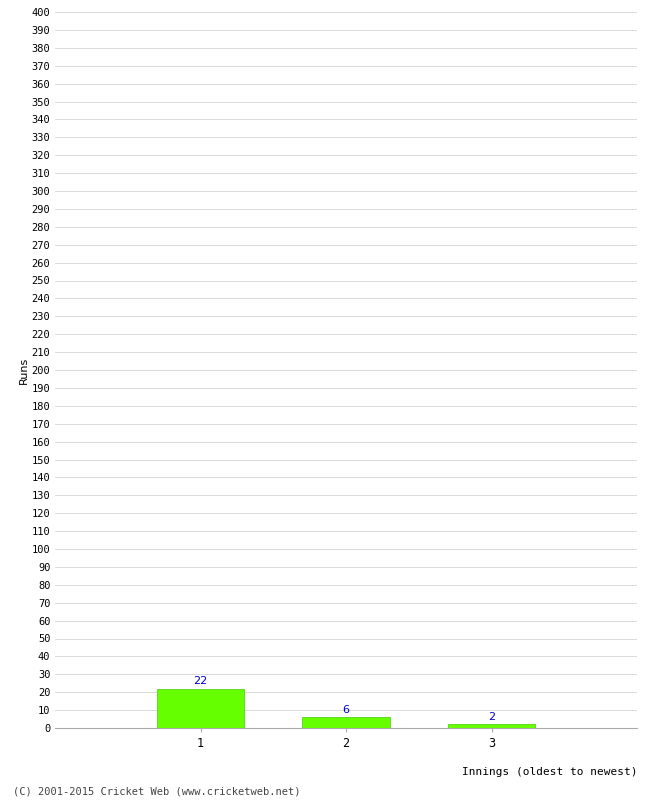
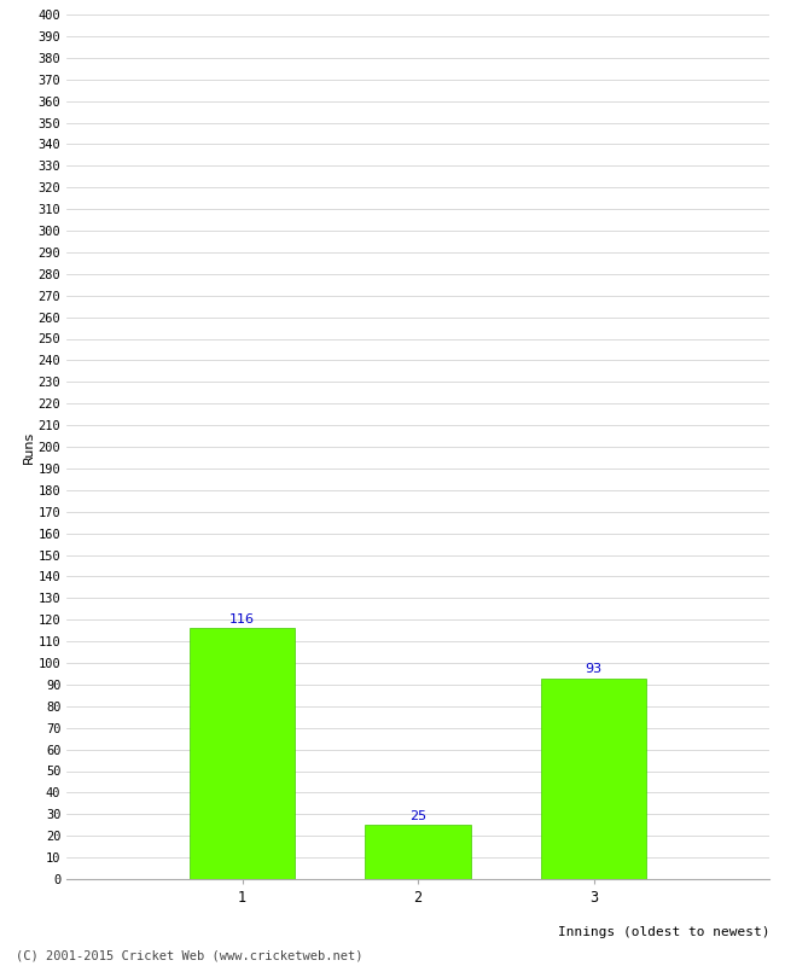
1: 22 -> 116
2: 6 -> 25
3: 2 -> 93
